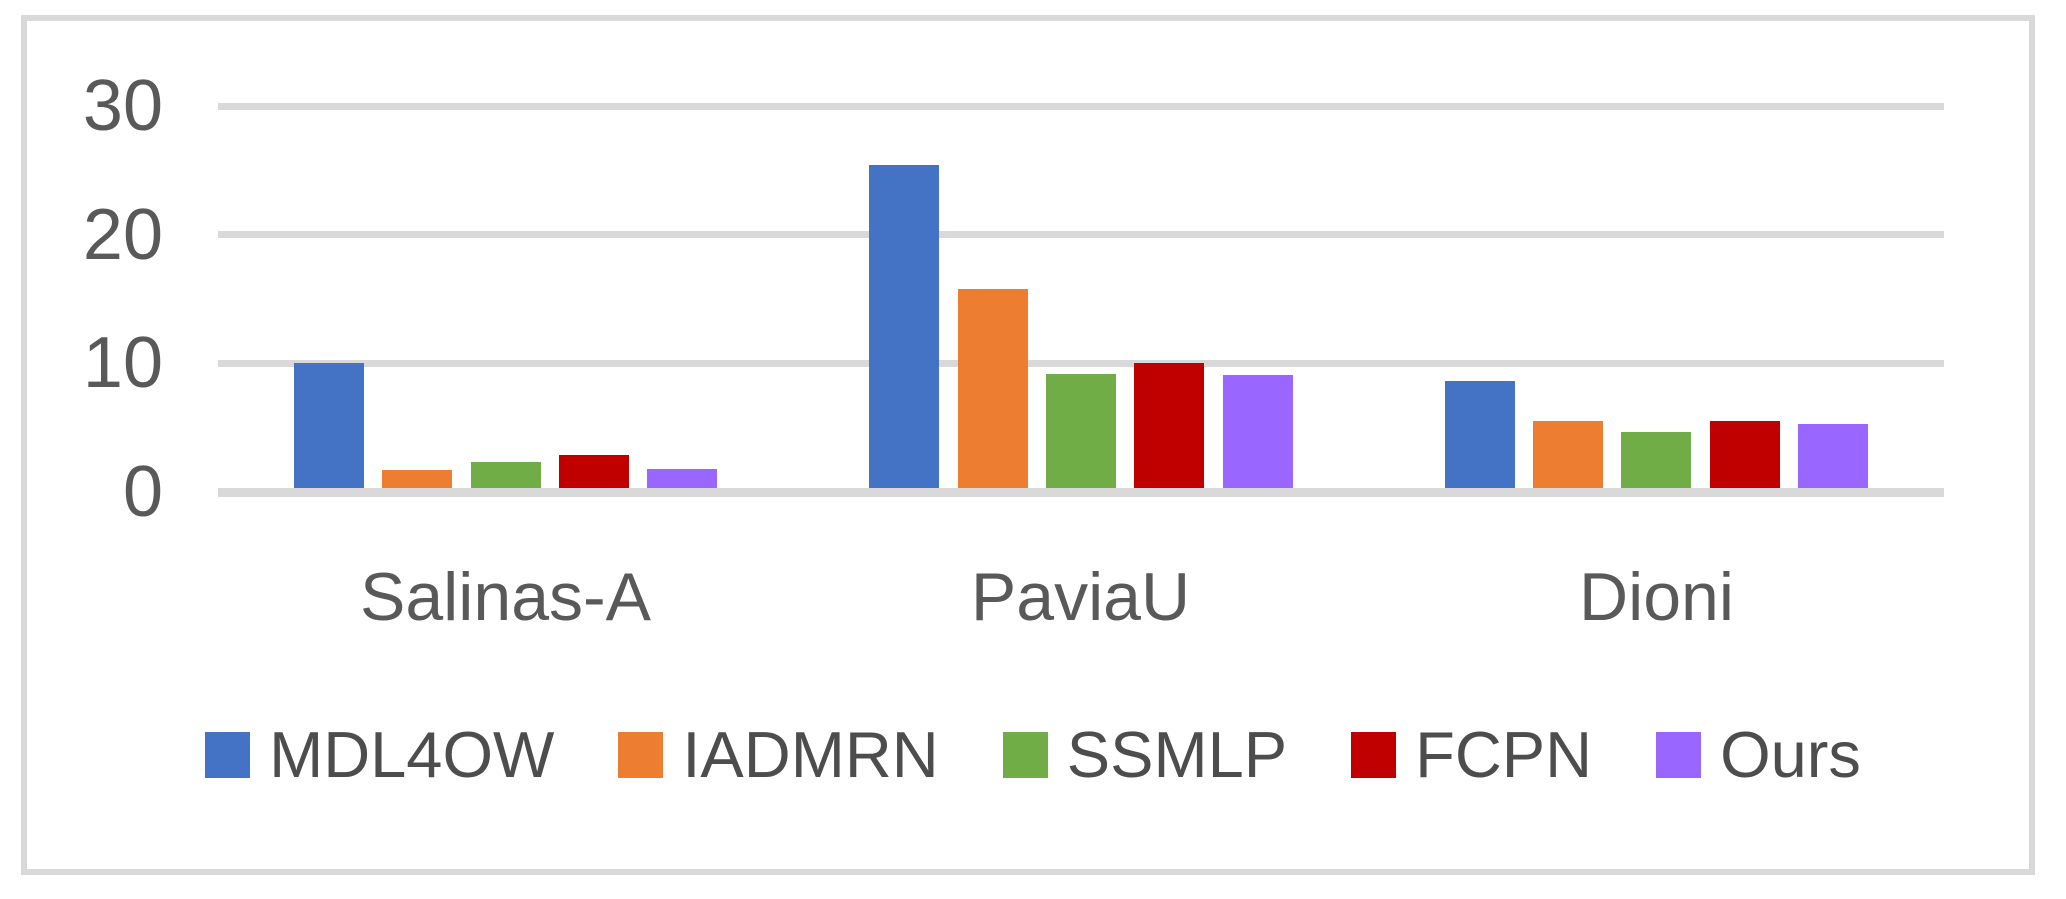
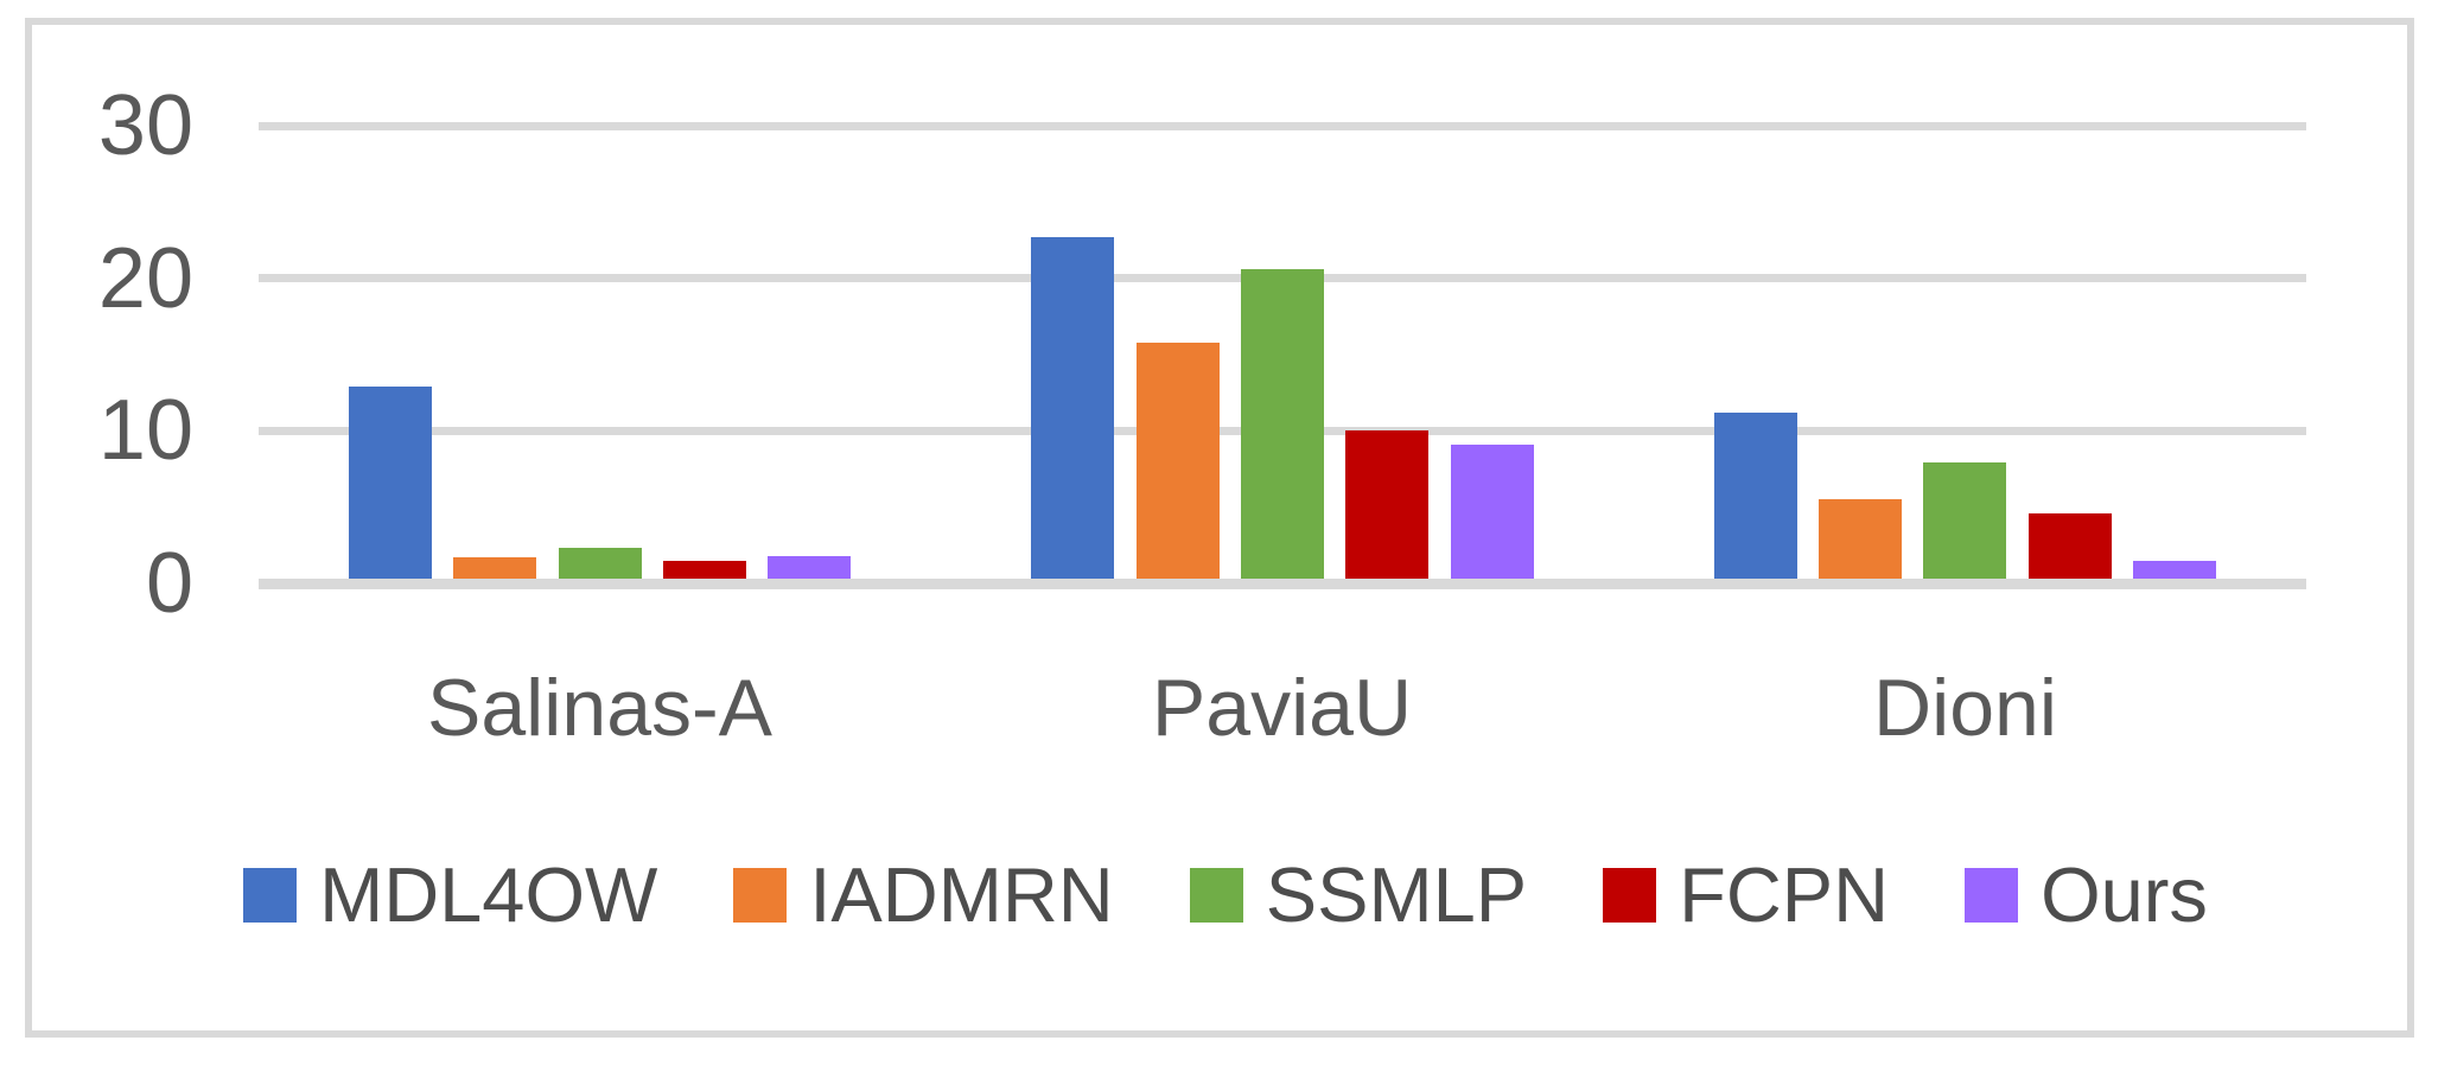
MDL4OW/Salinas-A: 10.0 -> 12.9
FCPN/Salinas-A: 2.9 -> 1.5
MDL4OW/PaviaU: 25.4 -> 22.7
SSMLP/PaviaU: 9.2 -> 20.6
MDL4OW/Dioni: 8.6 -> 11.2
SSMLP/Dioni: 4.7 -> 7.9
FCPN/Dioni: 5.5 -> 4.6
Ours/Dioni: 5.3 -> 1.5
